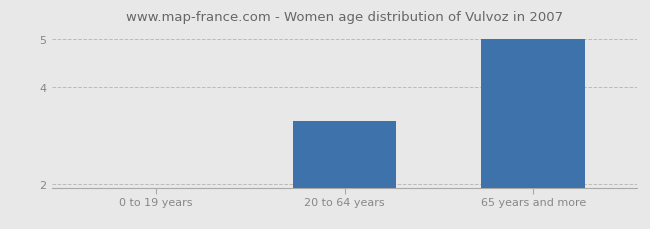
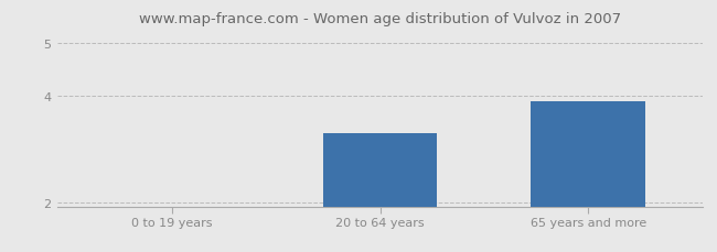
65 years and more: 5.00 -> 3.90
